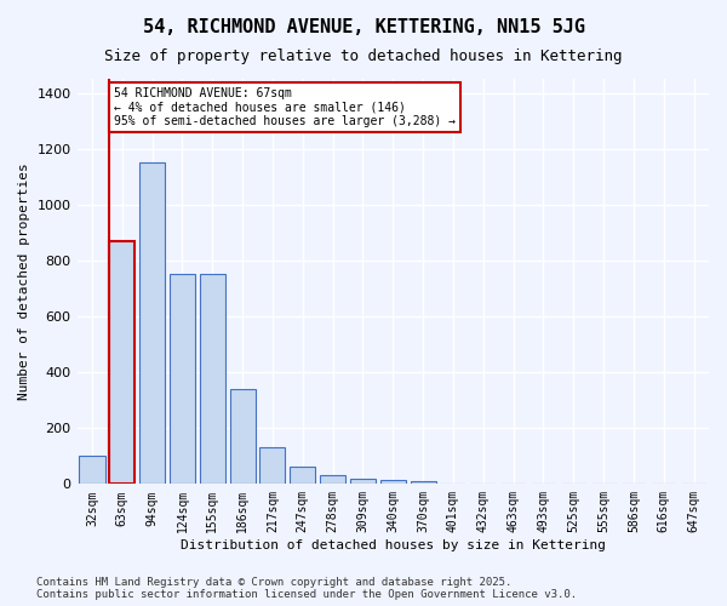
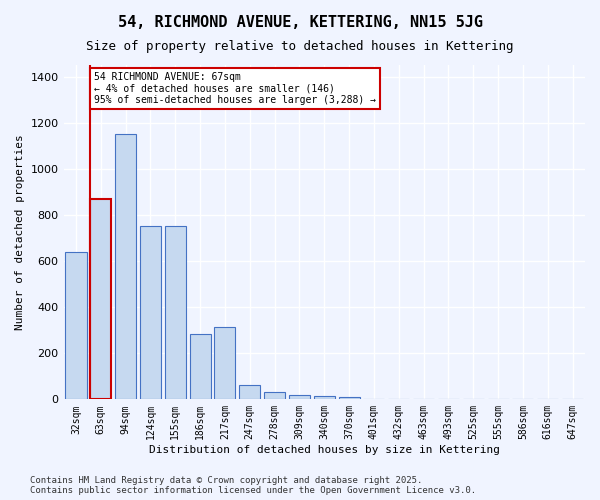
32sqm: 100 -> 640
186sqm: 340 -> 285
217sqm: 130 -> 315
